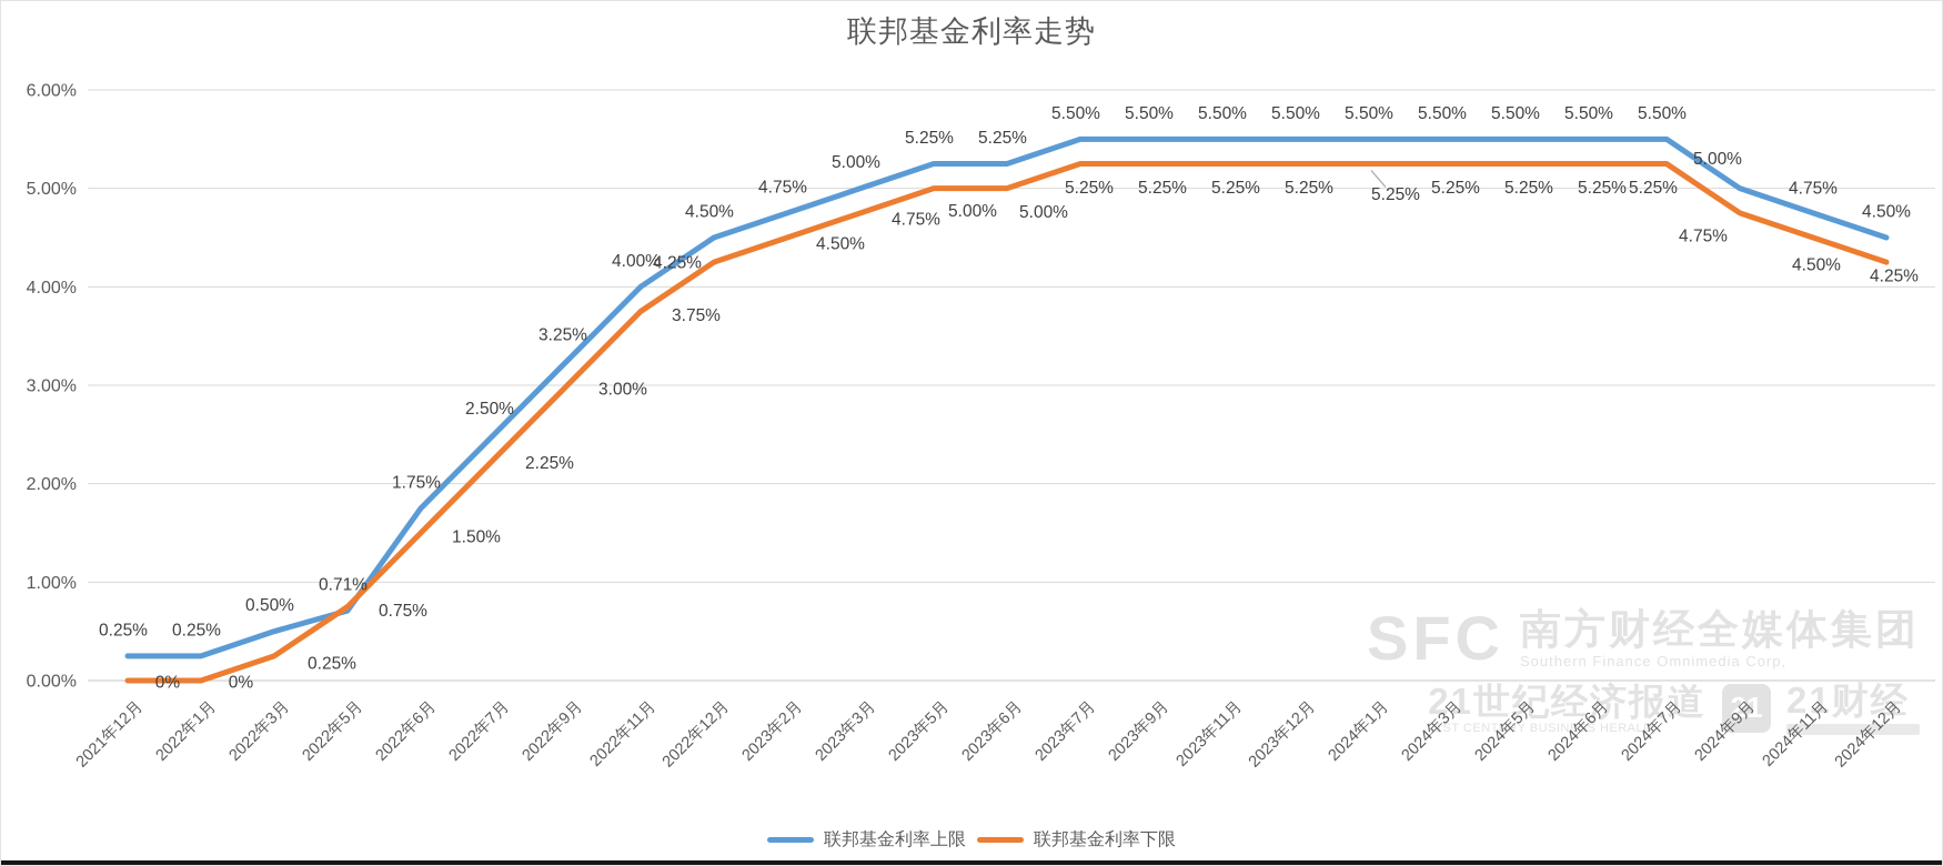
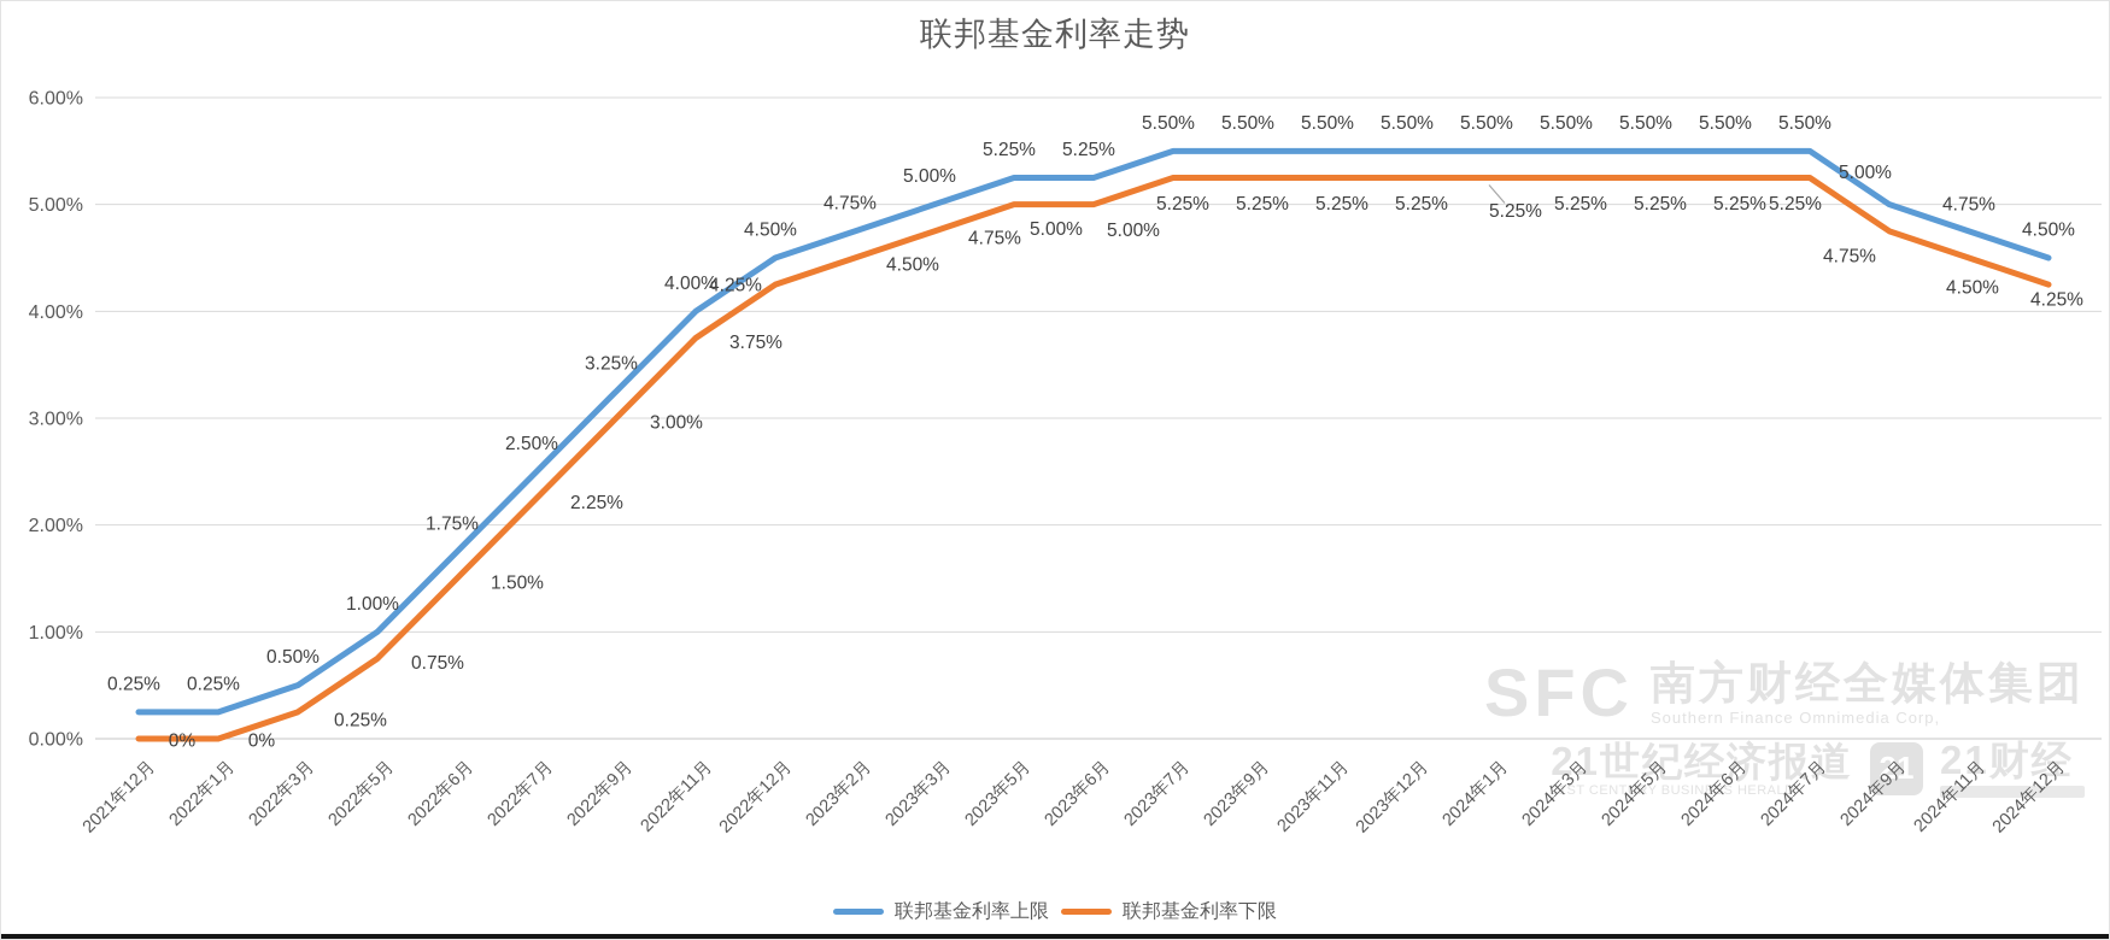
联邦基金利率上限/2022年5月: 0.71% -> 1.00%
